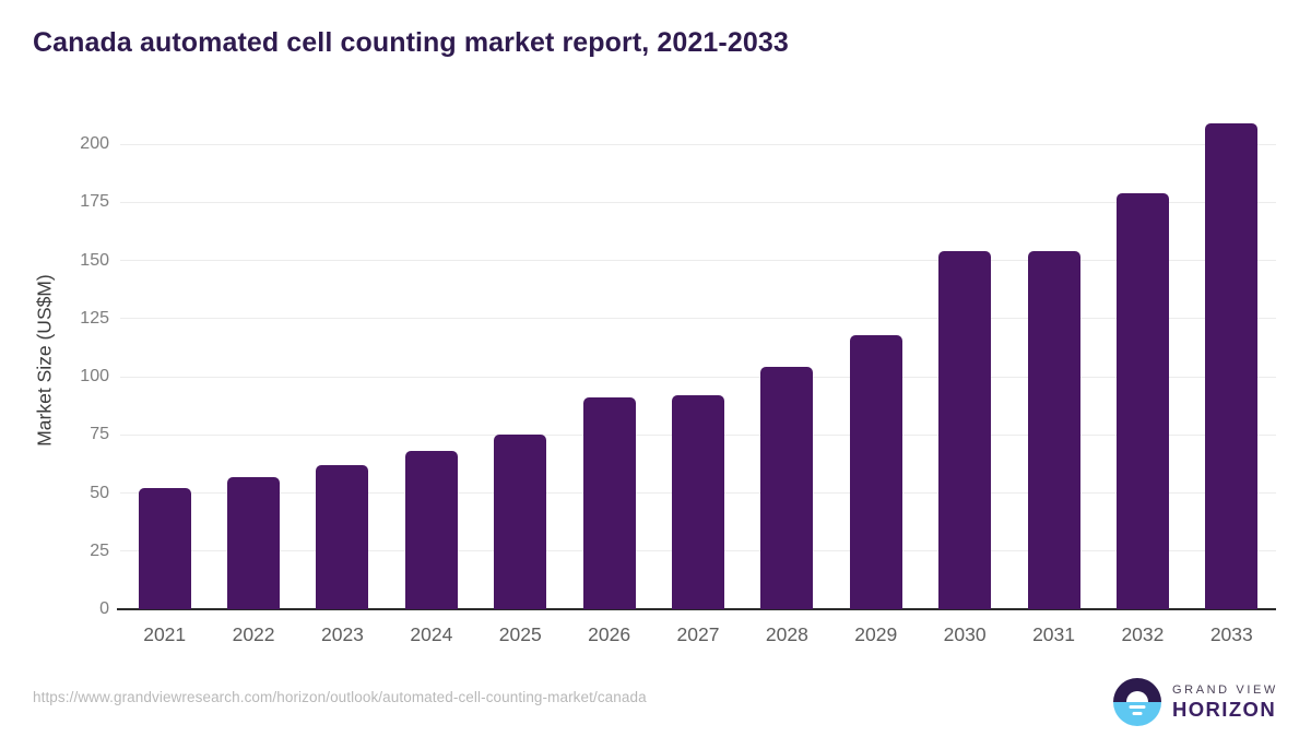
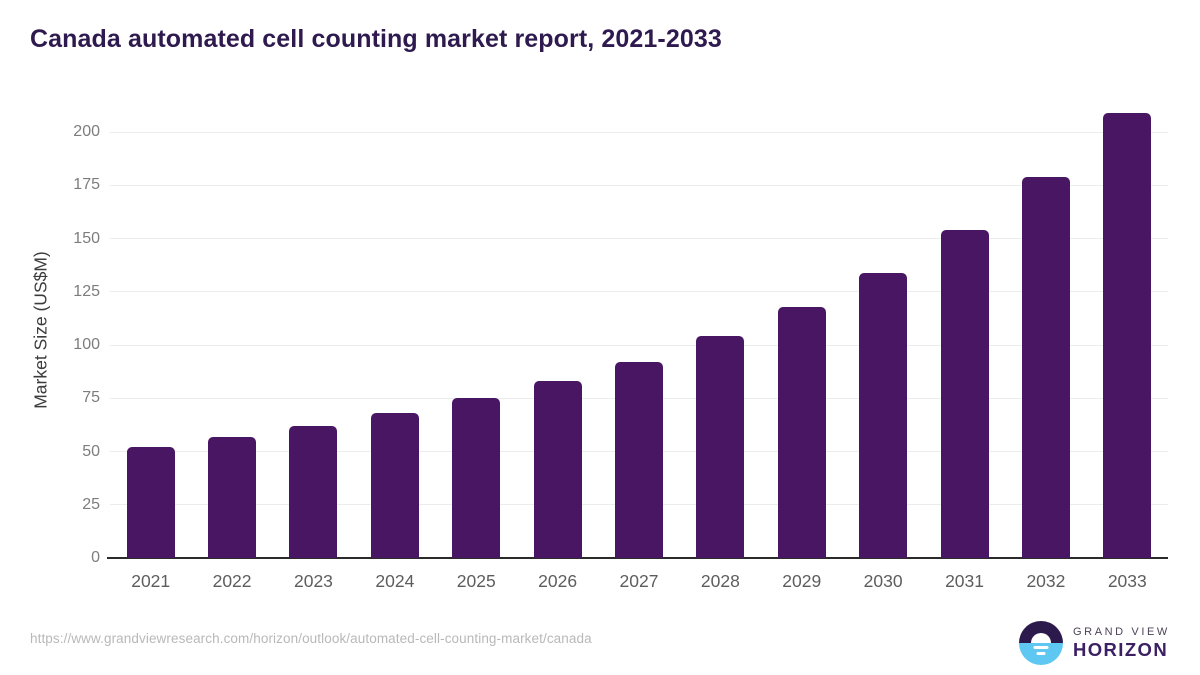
2026: 91 -> 83
2030: 154 -> 134
